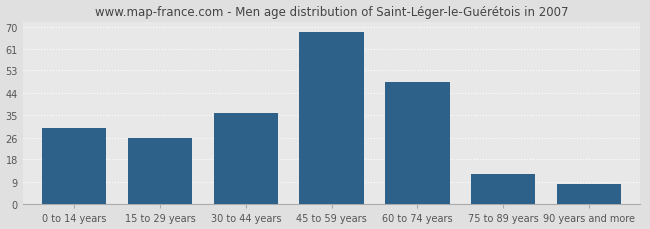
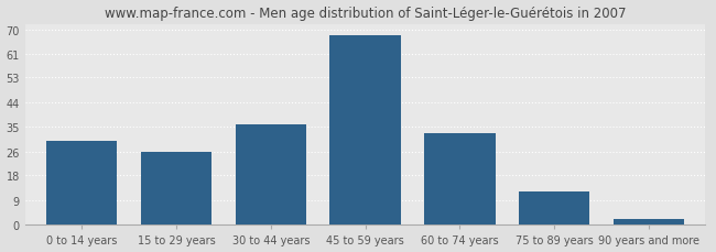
60 to 74 years: 48 -> 33
90 years and more: 8 -> 2
